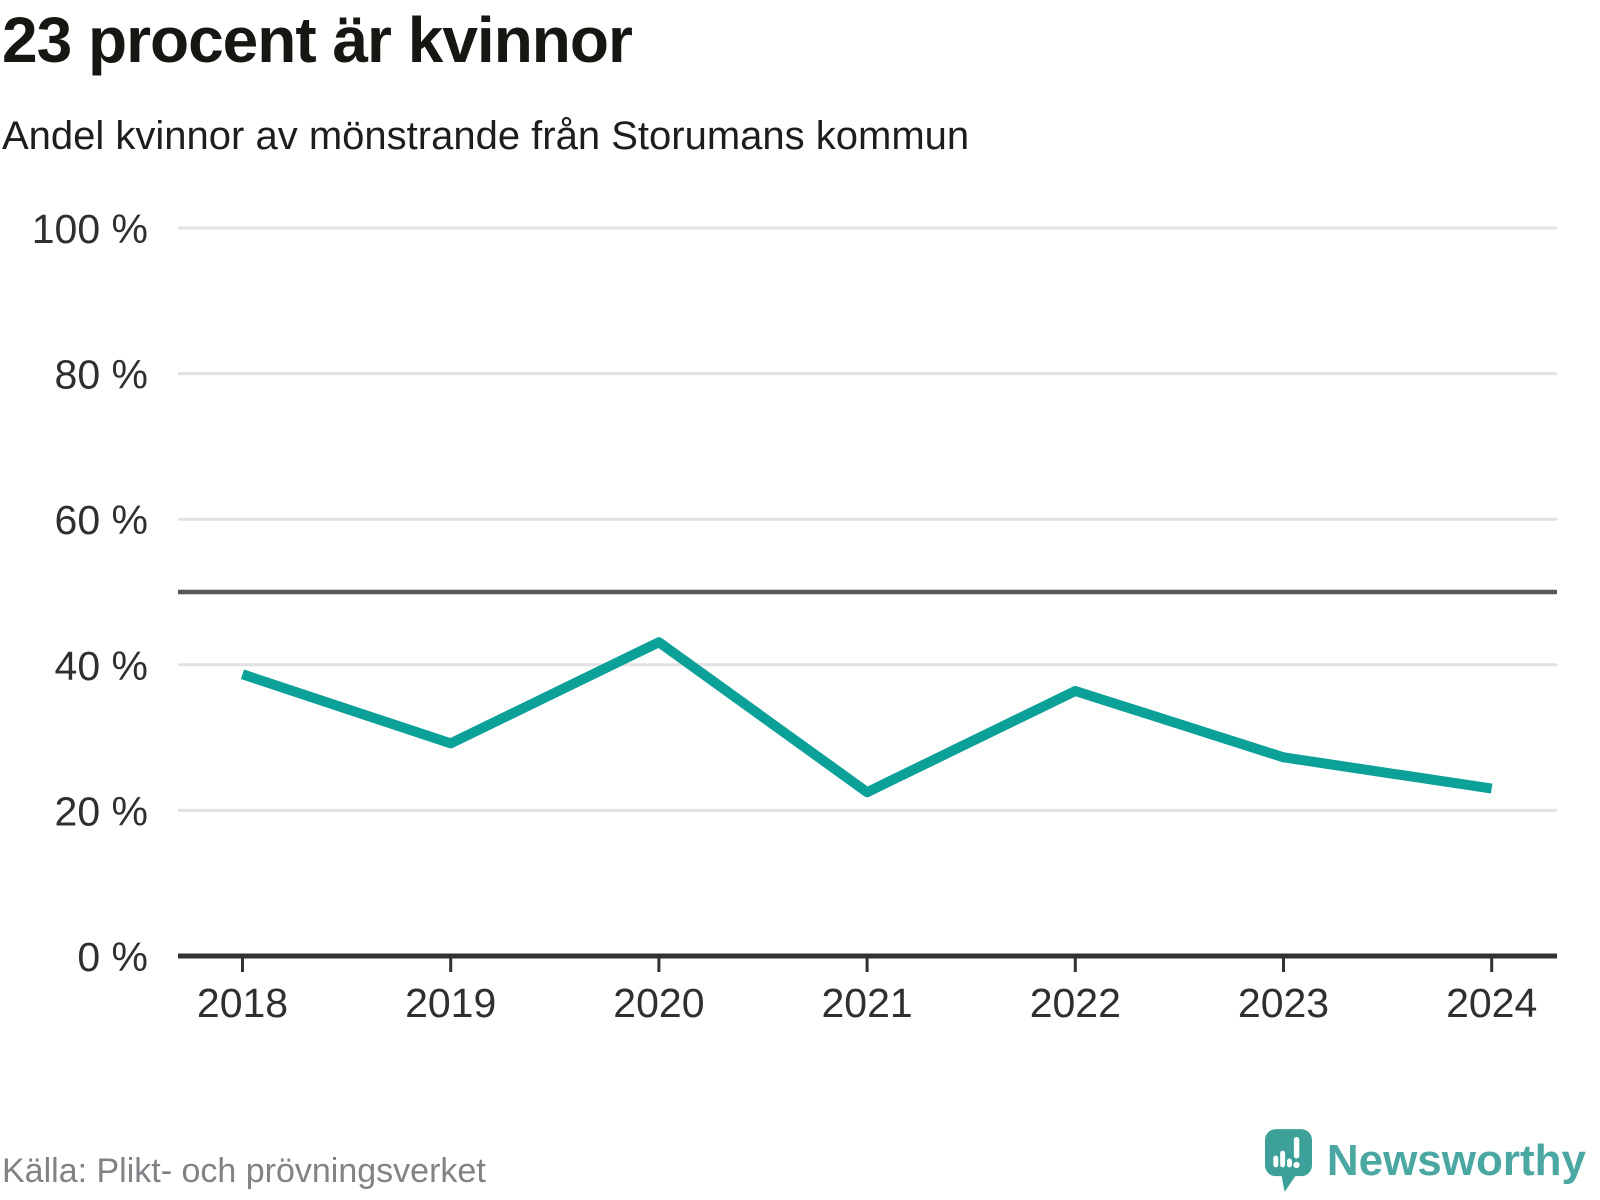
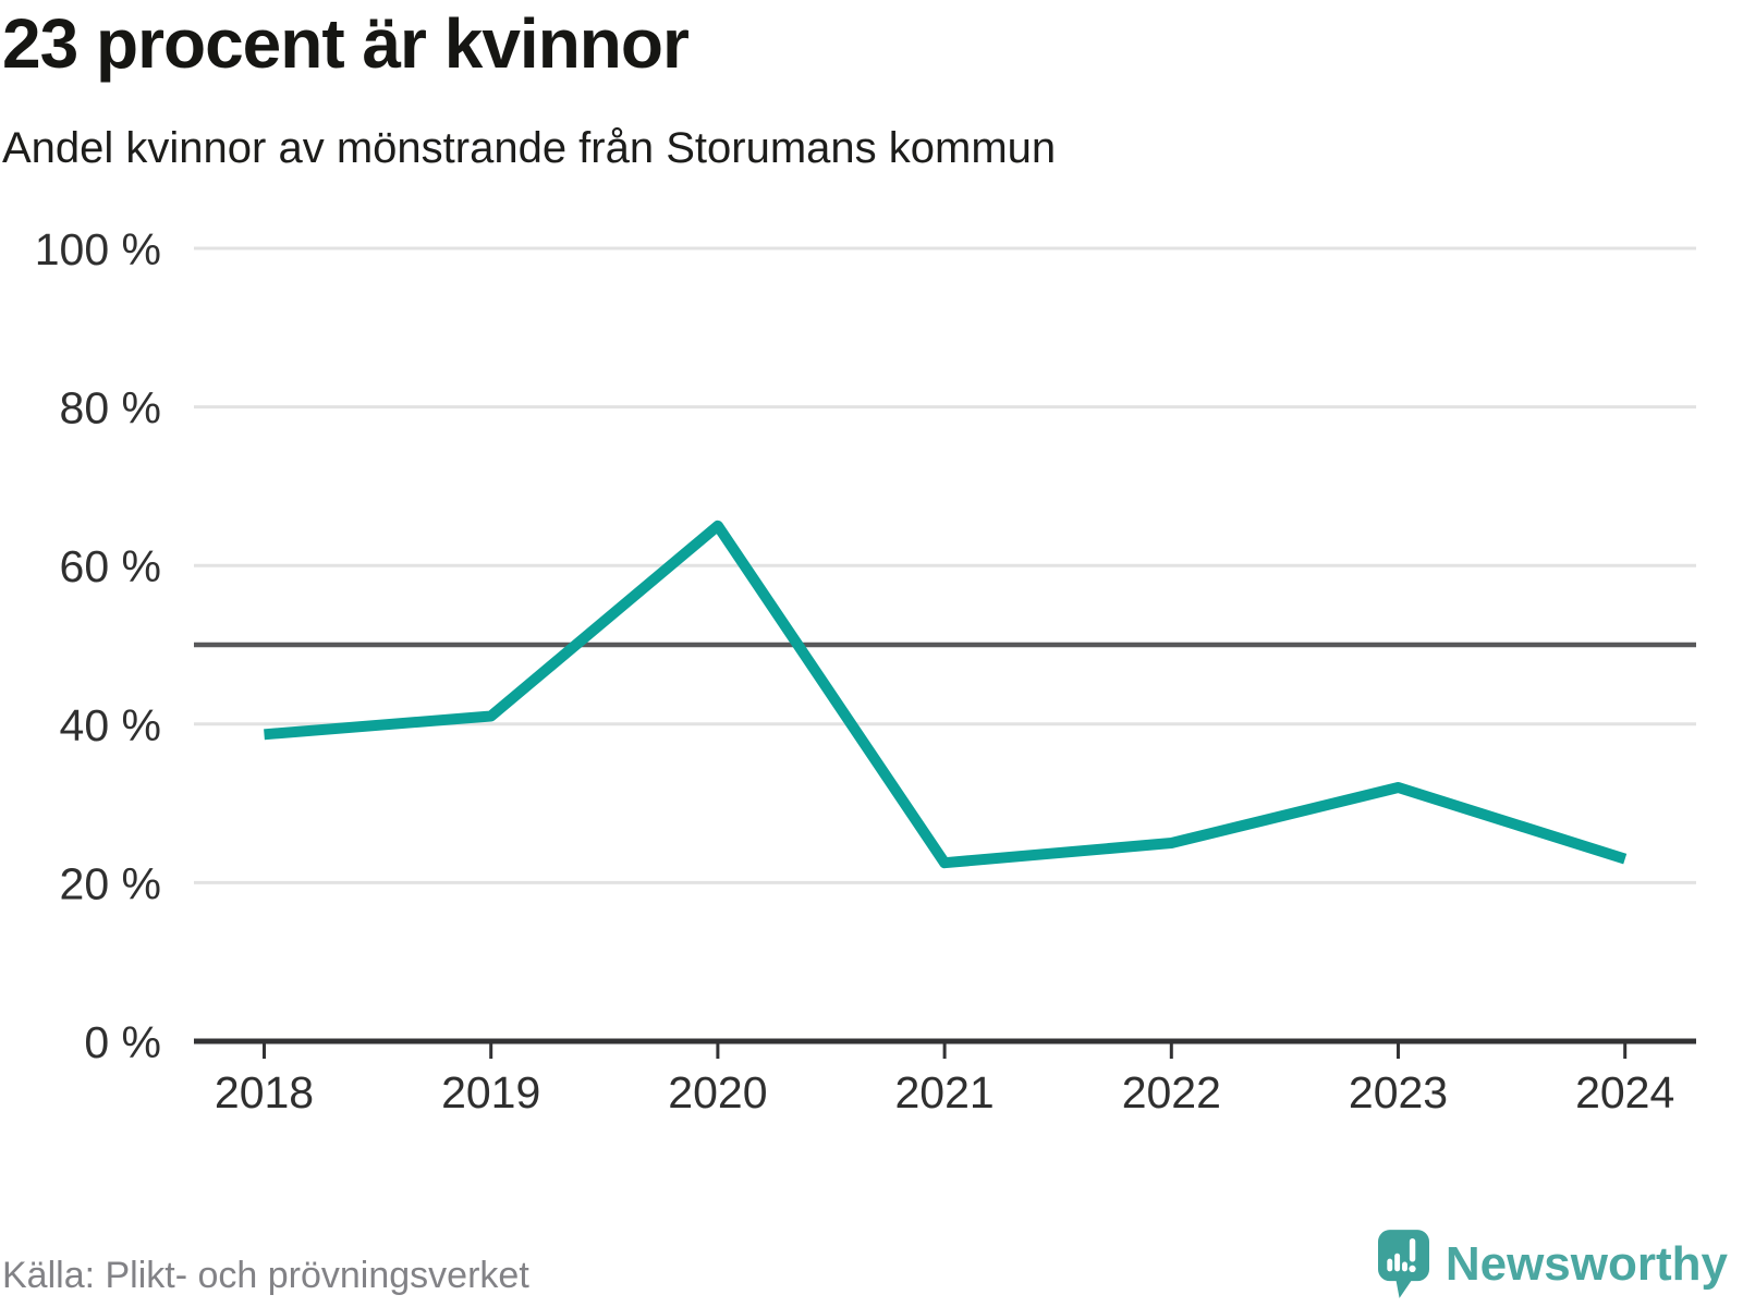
2019: 29% -> 41%
2020: 43% -> 65%
2022: 36% -> 25%
2023: 27% -> 32%
